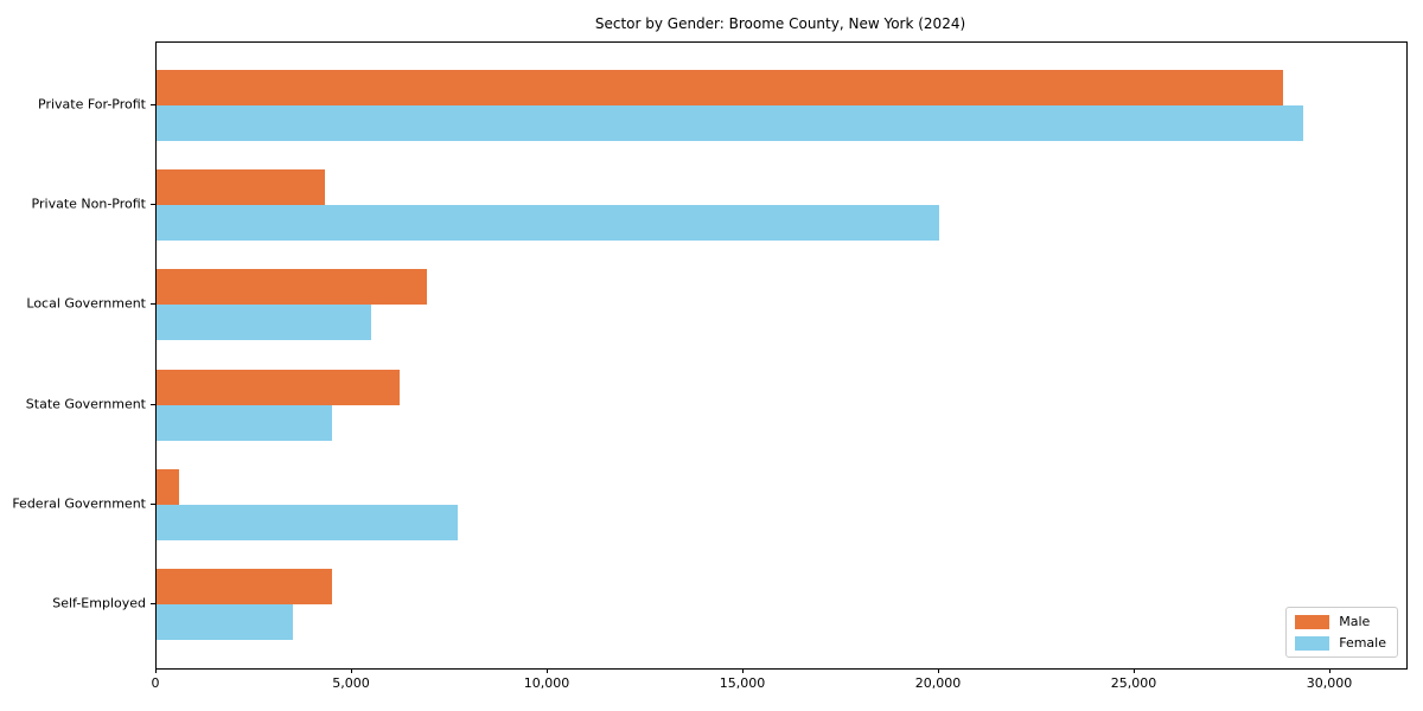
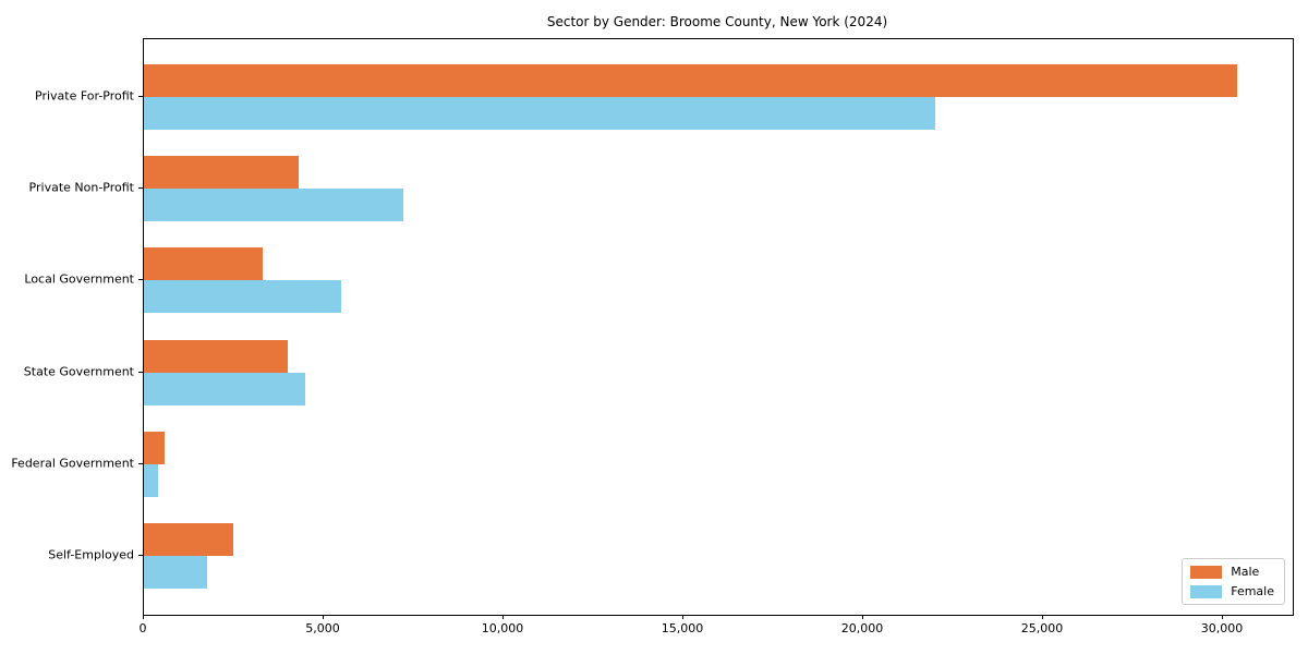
Male/Private For-Profit: 28800 -> 30400
Female/Private For-Profit: 29300 -> 22000
Female/Private Non-Profit: 20000 -> 7200
Male/Local Government: 6900 -> 3300
Male/State Government: 6200 -> 4000
Female/Federal Government: 7700 -> 400
Male/Self-Employed: 4500 -> 2500
Female/Self-Employed: 3500 -> 1800
